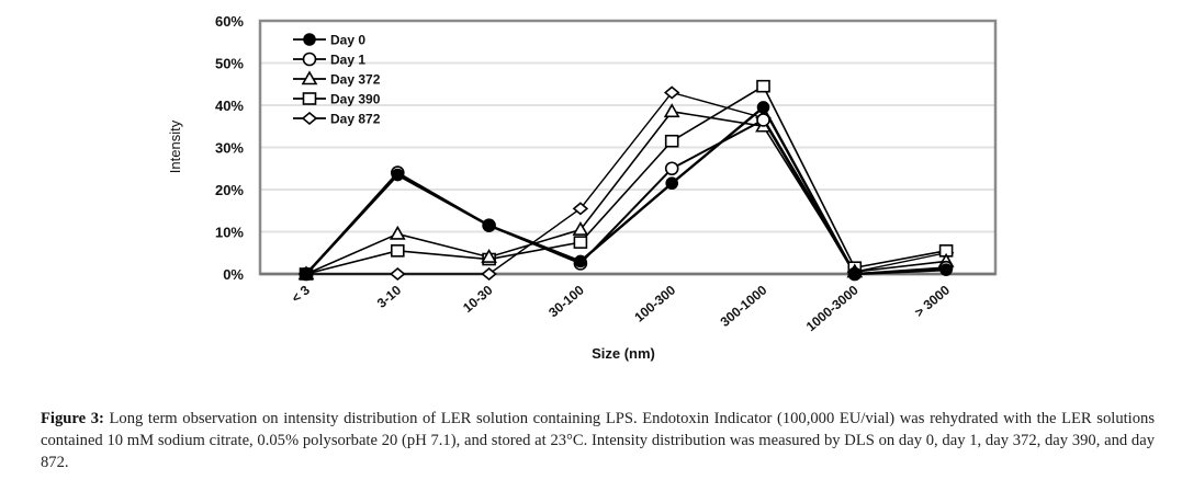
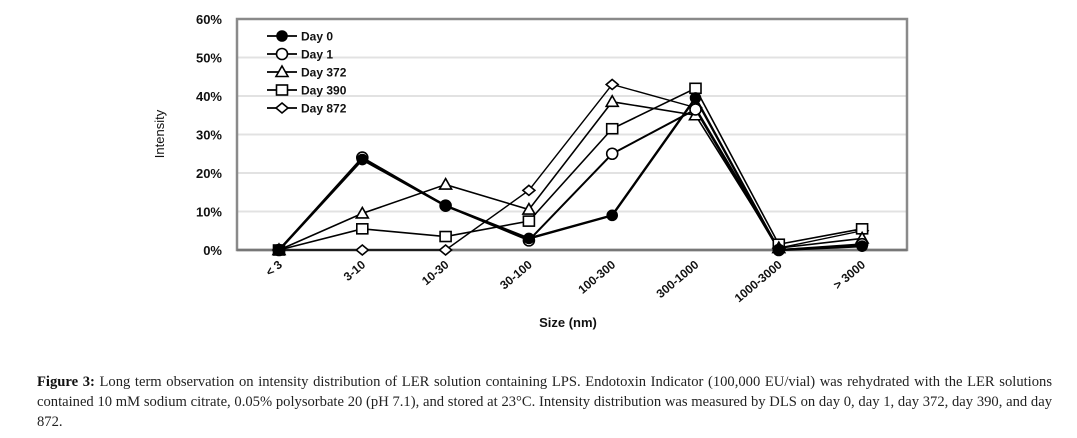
Day 372/10-30: 4% -> 17%
Day 0/100-300: 22% -> 9%
Day 390/300-1000: 44% -> 42%
